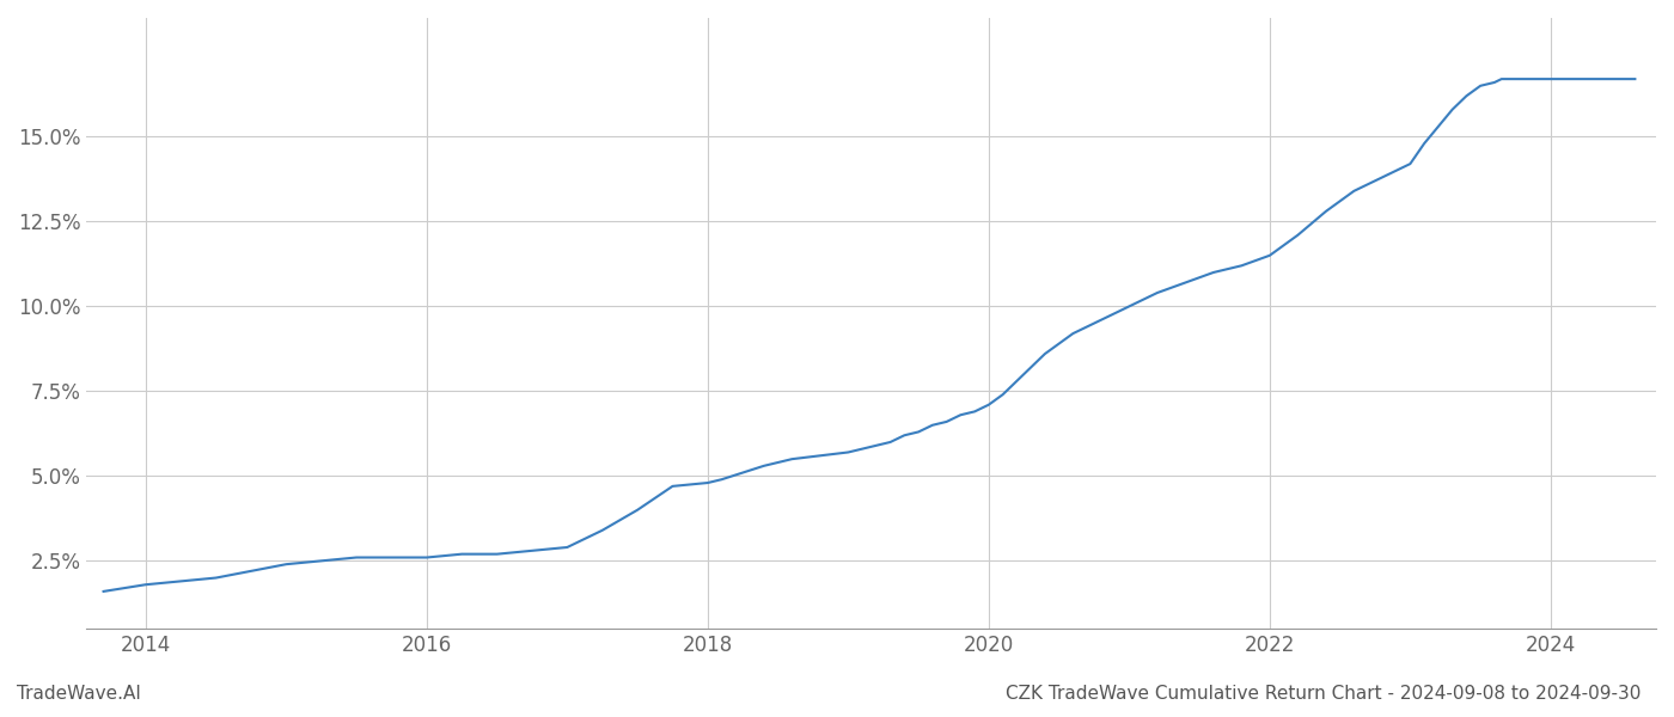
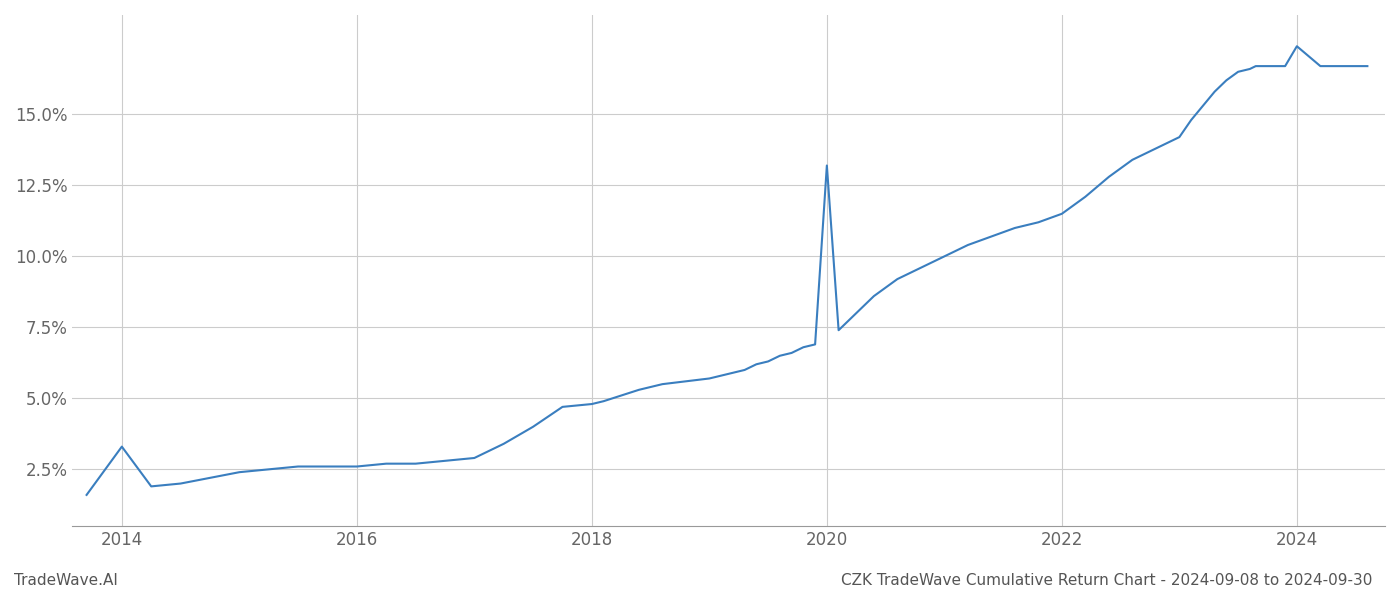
2014: 1.8% -> 3.3%
2020: 7.1% -> 13.2%
2024: 16.7% -> 17.4%
